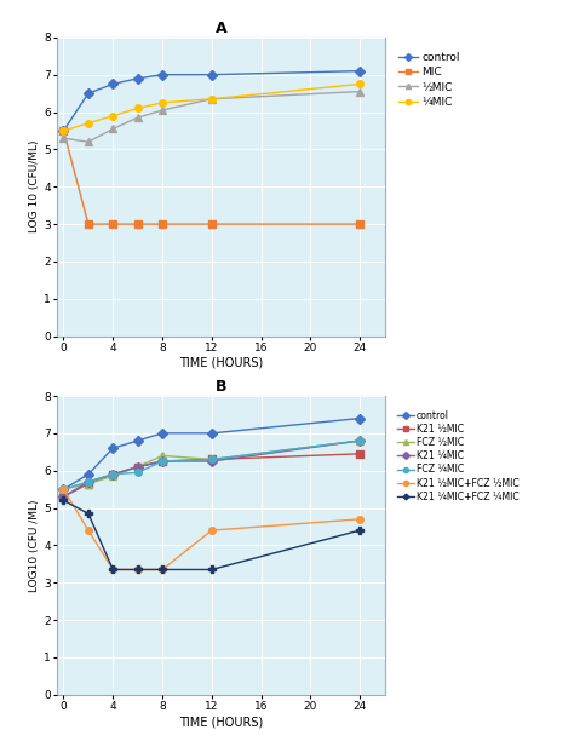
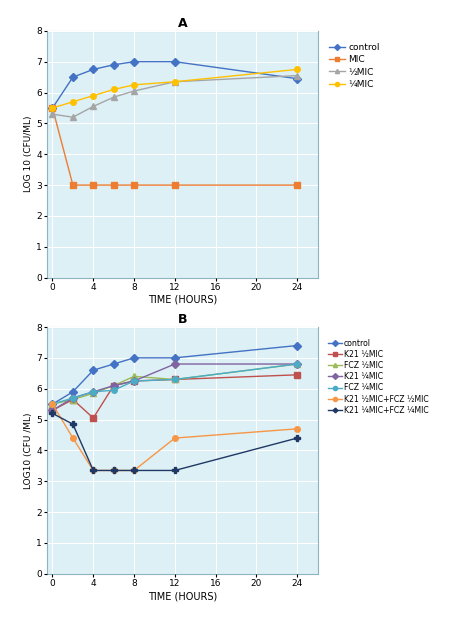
A/control/24: 7.10 -> 6.45
B/K21 ½MIC/4: 5.90 -> 5.05
B/K21 ¼MIC/12: 6.25 -> 6.80
